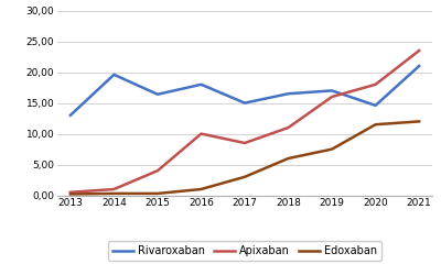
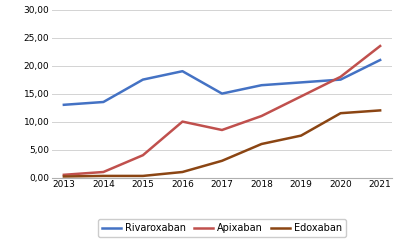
Rivaroxaban/2014: 19,6 -> 13,5
Rivaroxaban/2015: 16,4 -> 17,5
Rivaroxaban/2016: 18,0 -> 19,0
Apixaban/2019: 16,0 -> 14,5
Rivaroxaban/2020: 14,6 -> 17,5
